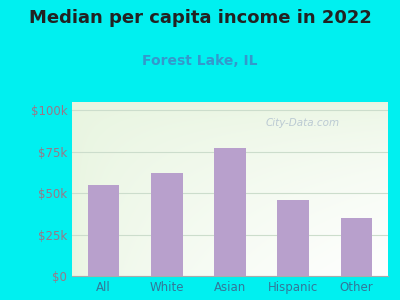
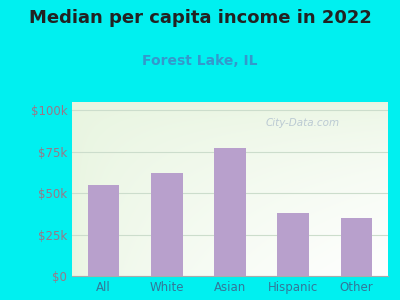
Hispanic: $46k -> $38k
